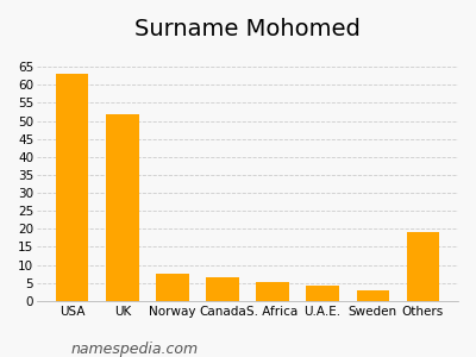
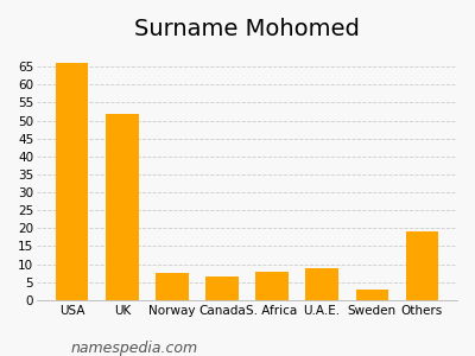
USA: 63.0 -> 66.0
S. Africa: 5.2 -> 8.0
U.A.E.: 4.2 -> 9.0
